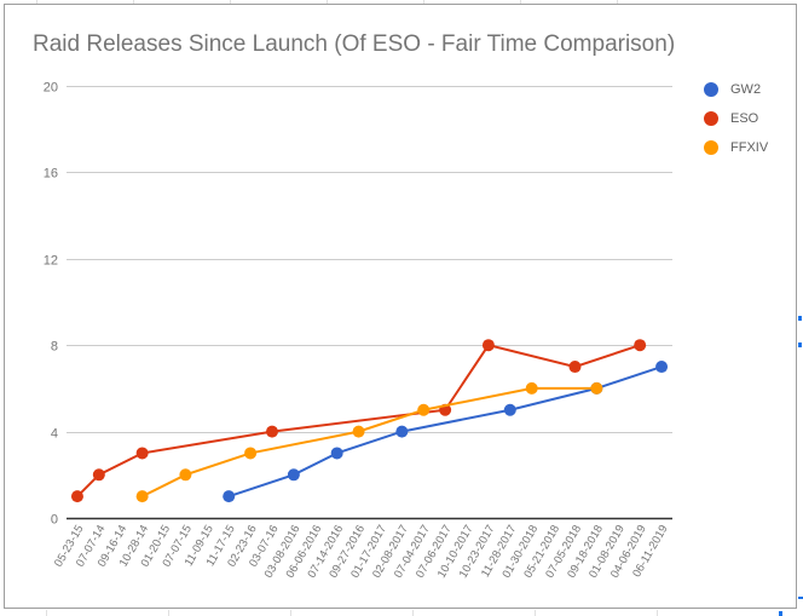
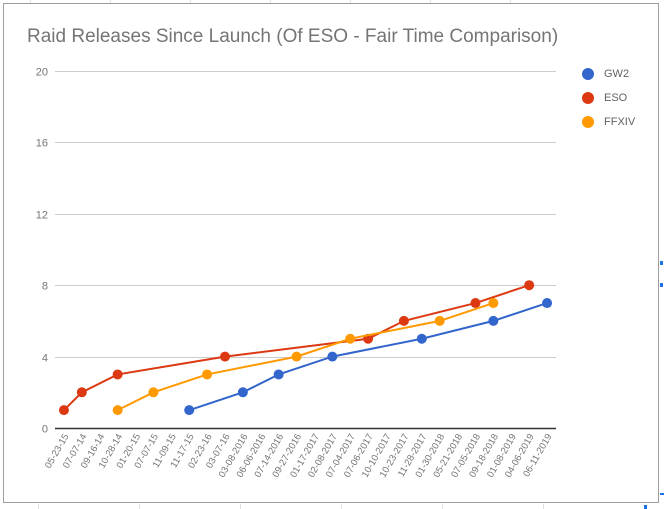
ESO/10-23-2017: 8 -> 6
FFXIV/09-18-2018: 6 -> 7
